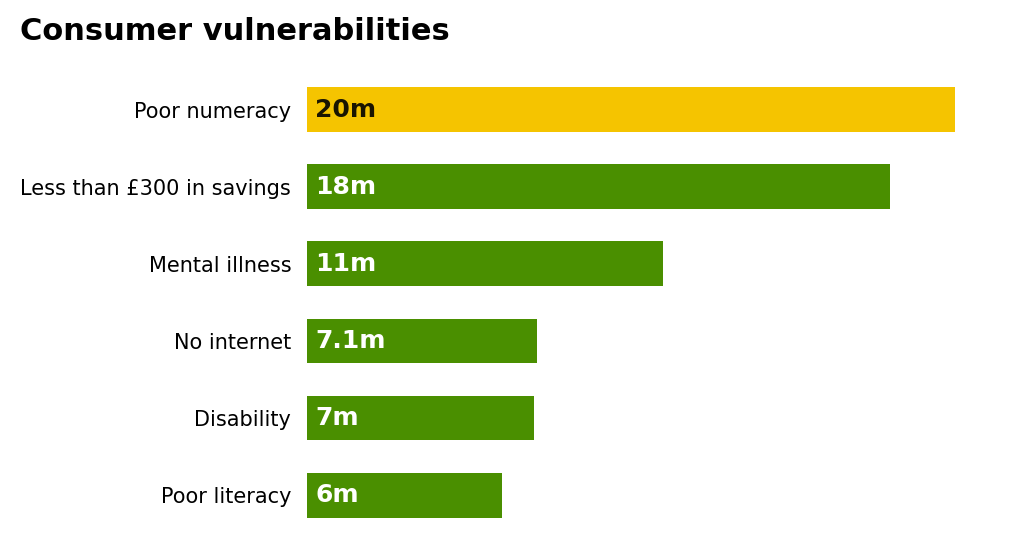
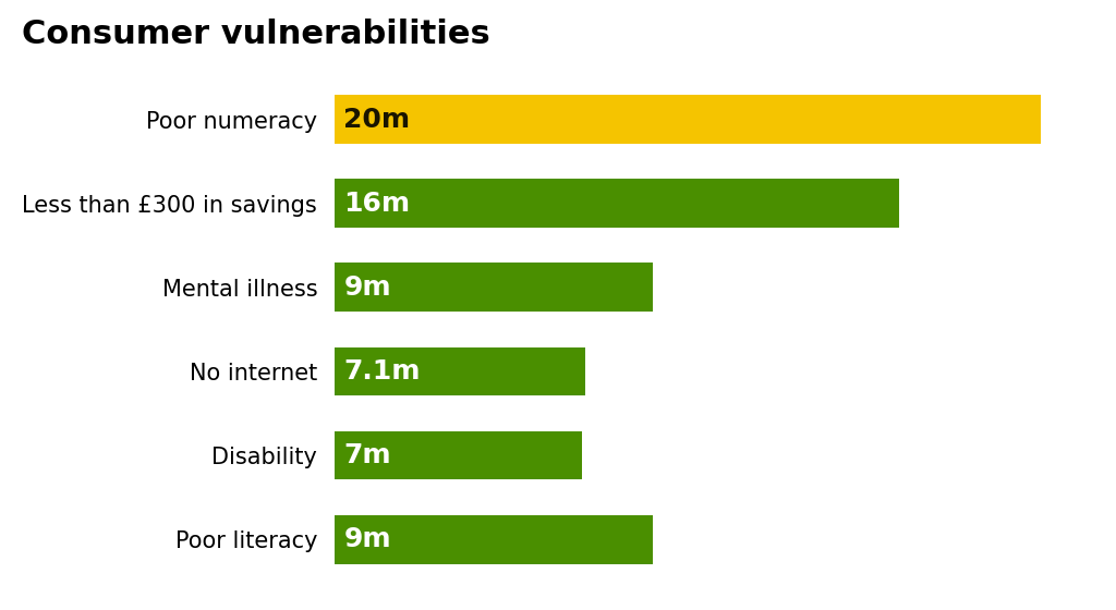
Less than £300 in savings: 18m -> 16m
Mental illness: 11m -> 9m
Poor literacy: 6m -> 9m
